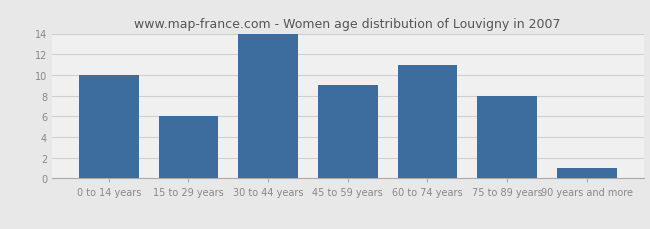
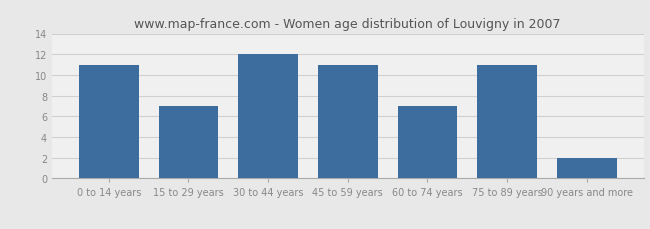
0 to 14 years: 10 -> 11
15 to 29 years: 6 -> 7
30 to 44 years: 14 -> 12
45 to 59 years: 9 -> 11
60 to 74 years: 11 -> 7
75 to 89 years: 8 -> 11
90 years and more: 1 -> 2
